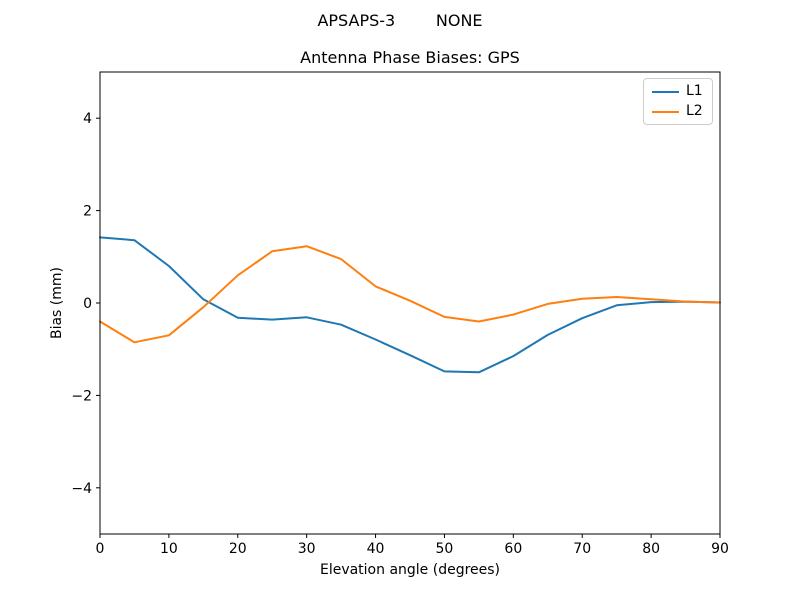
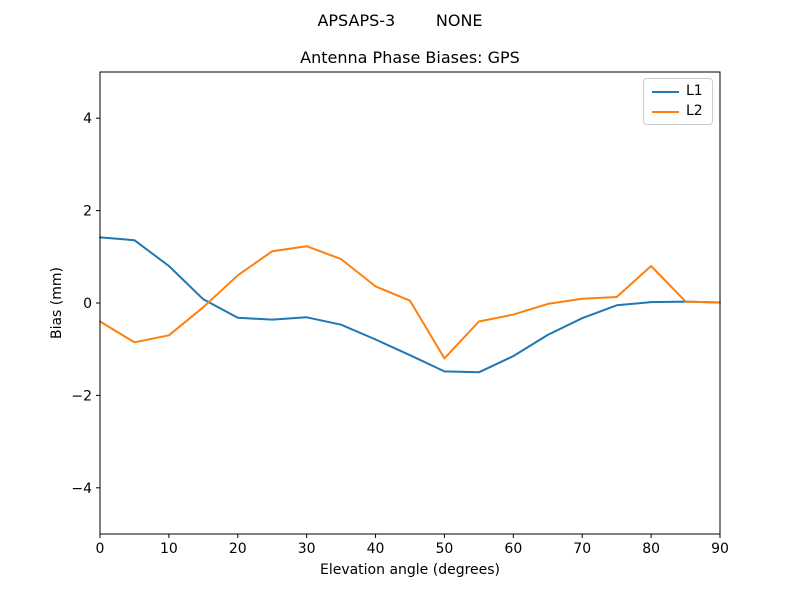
L2/50: -0.3 -> -1.2
L2/80: 0.1 -> 0.8
